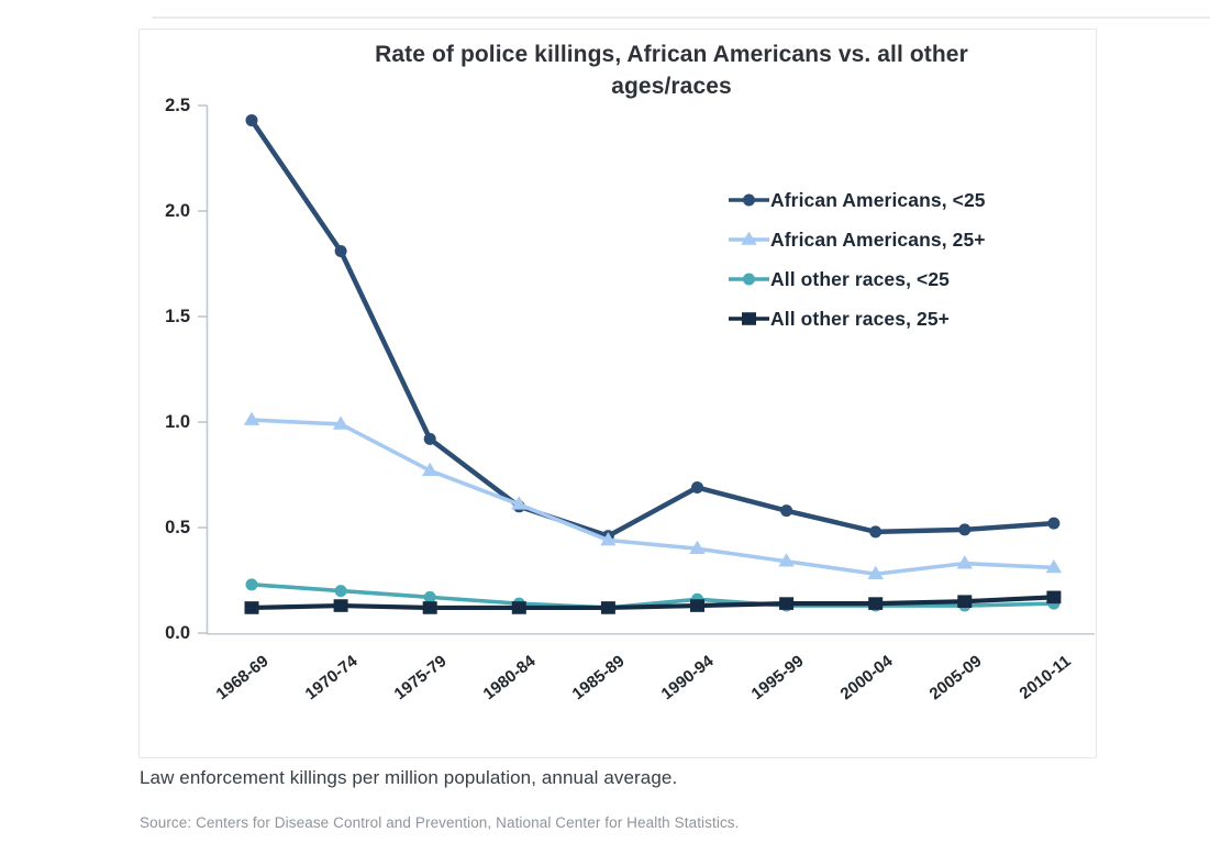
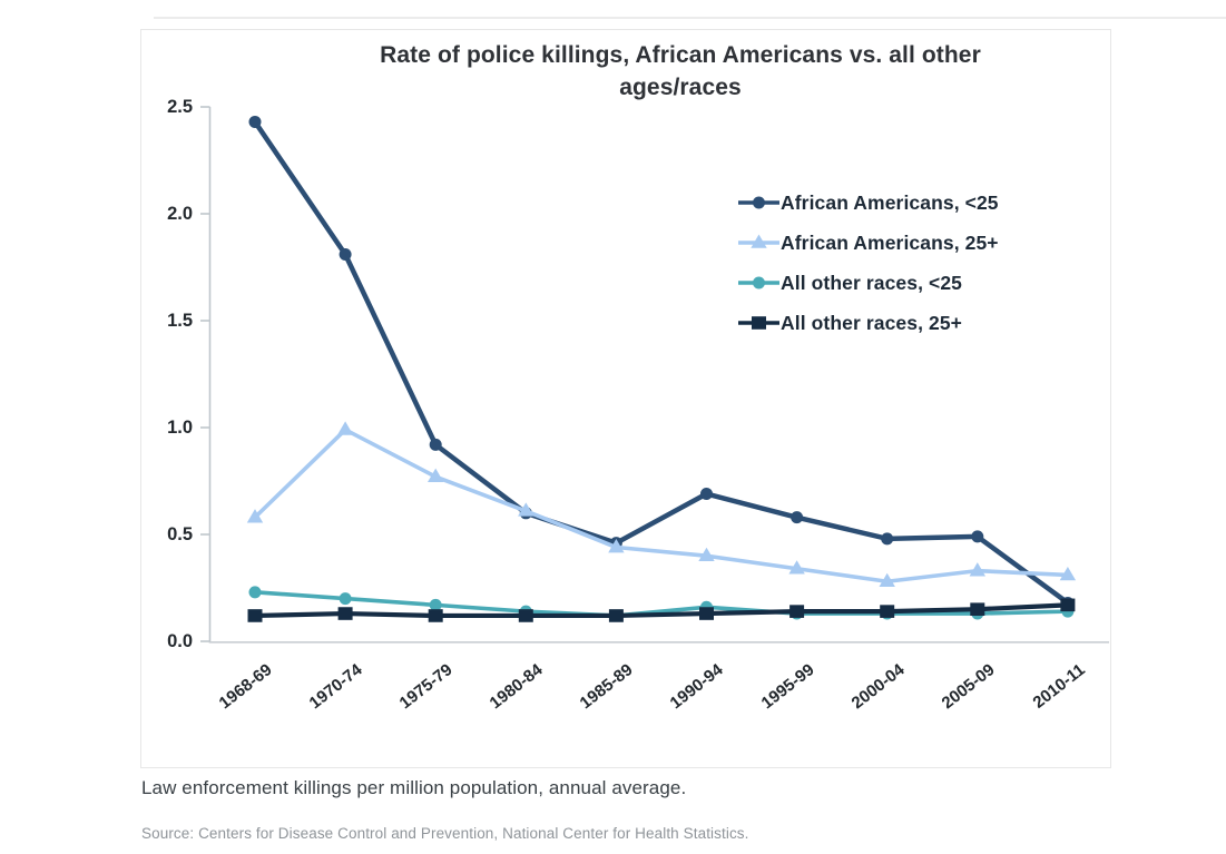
African Americans, 25+/1968-69: 1.01 -> 0.58
African Americans, <25/2010-11: 0.52 -> 0.18
